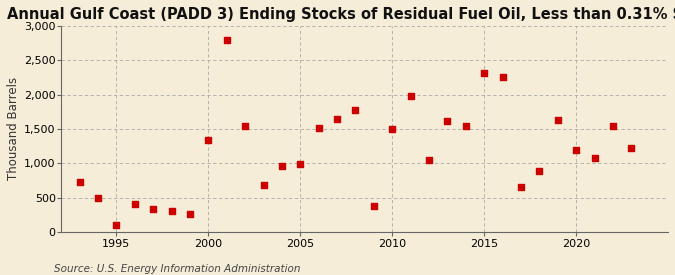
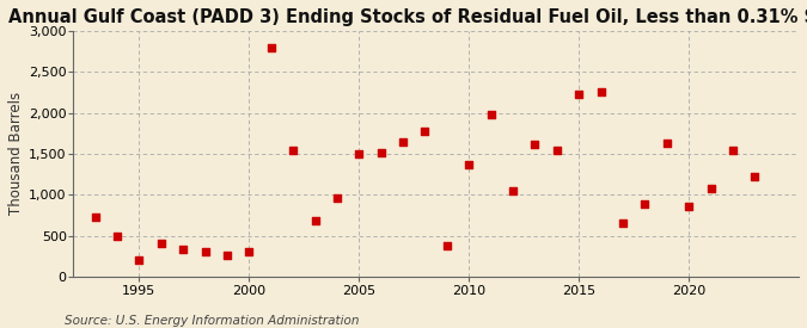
1995: 100 -> 200
2000: 1,340 -> 300
2005: 990 -> 1,500
2010: 1,500 -> 1,360
2015: 2,320 -> 2,220
2020: 1,190 -> 860
